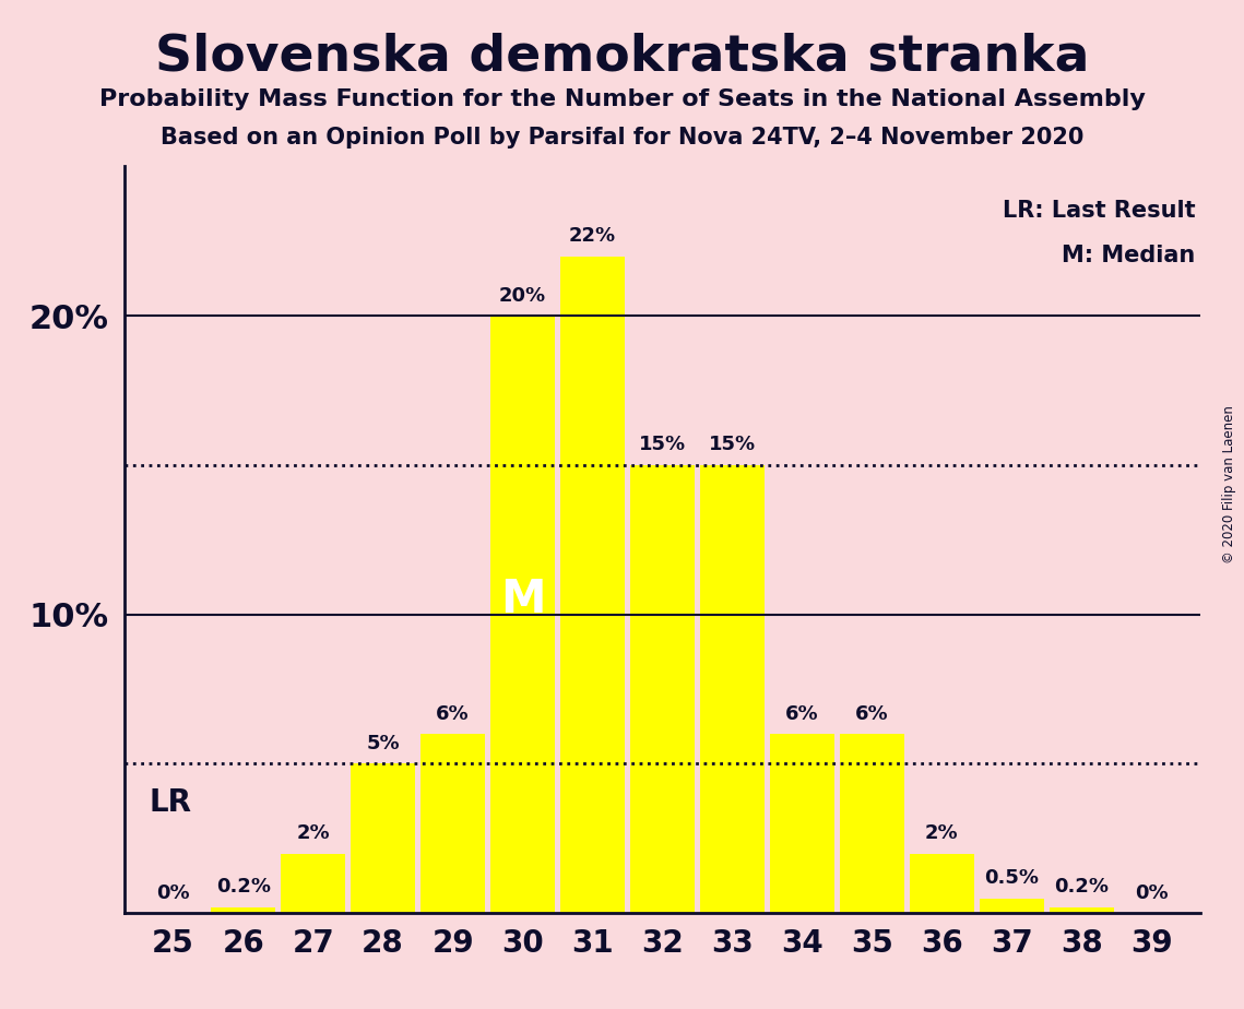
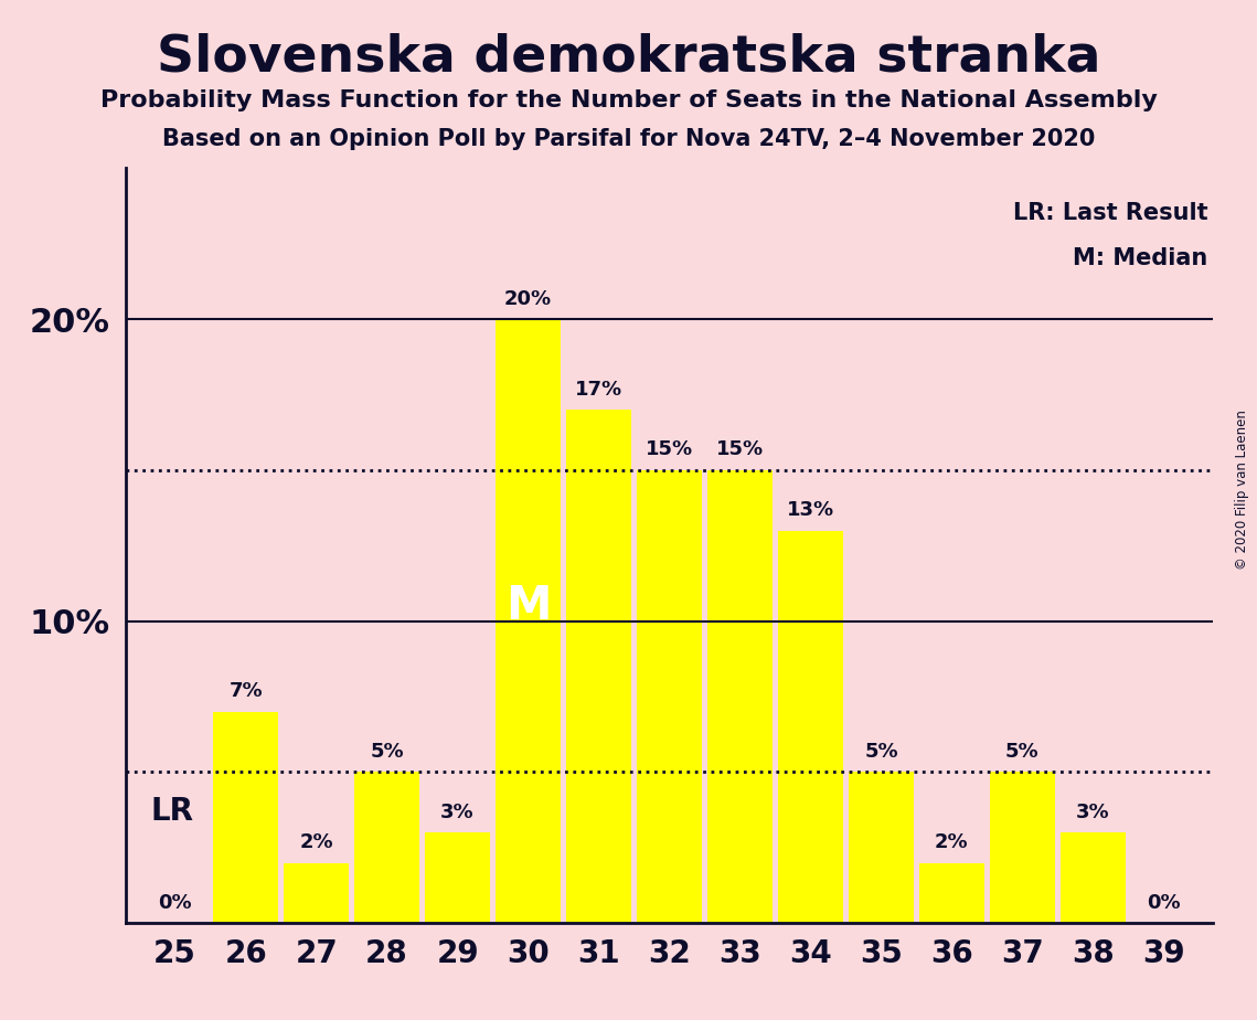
26: 0.2% -> 7%
29: 6% -> 3%
31: 22% -> 17%
34: 6% -> 13%
35: 6% -> 5%
37: 0.5% -> 5%
38: 0.2% -> 3%
